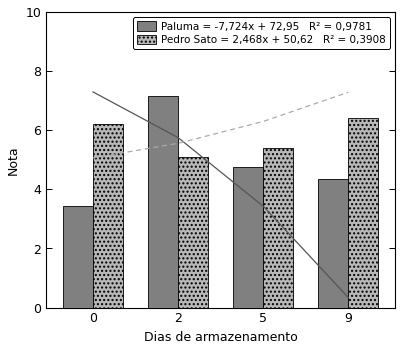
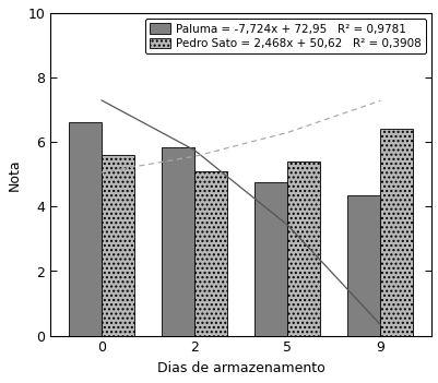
Paluma = -7,724x + 72,95 R² = 0,9781/0: 3.45 -> 6.60
Pedro Sato = 2,468x + 50,62 R² = 0,3908/0: 6.2 -> 5.6
Paluma = -7,724x + 72,95 R² = 0,9781/2: 7.15 -> 5.85
